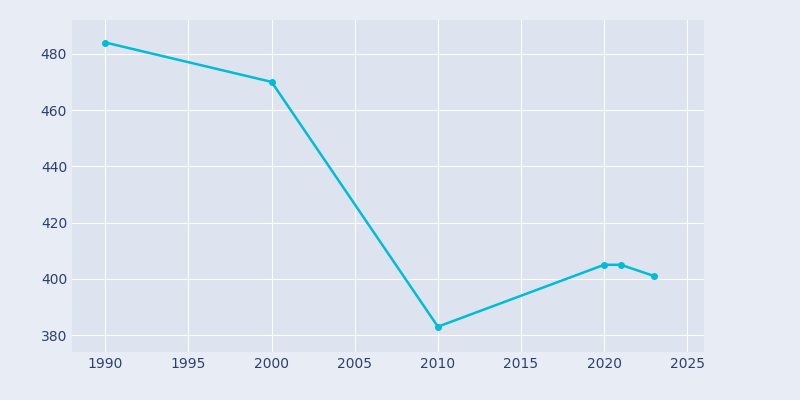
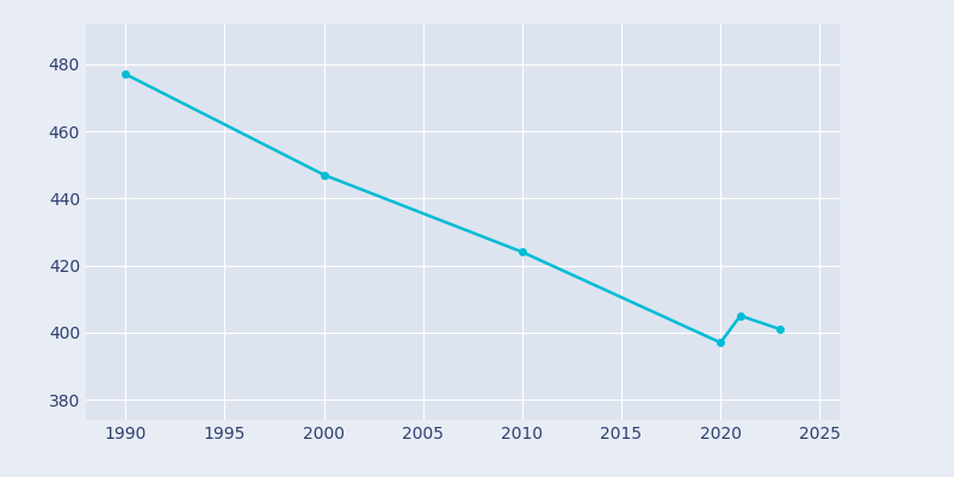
1990: 484 -> 477
2000: 470 -> 447
2010: 383 -> 424
2020: 405 -> 397
